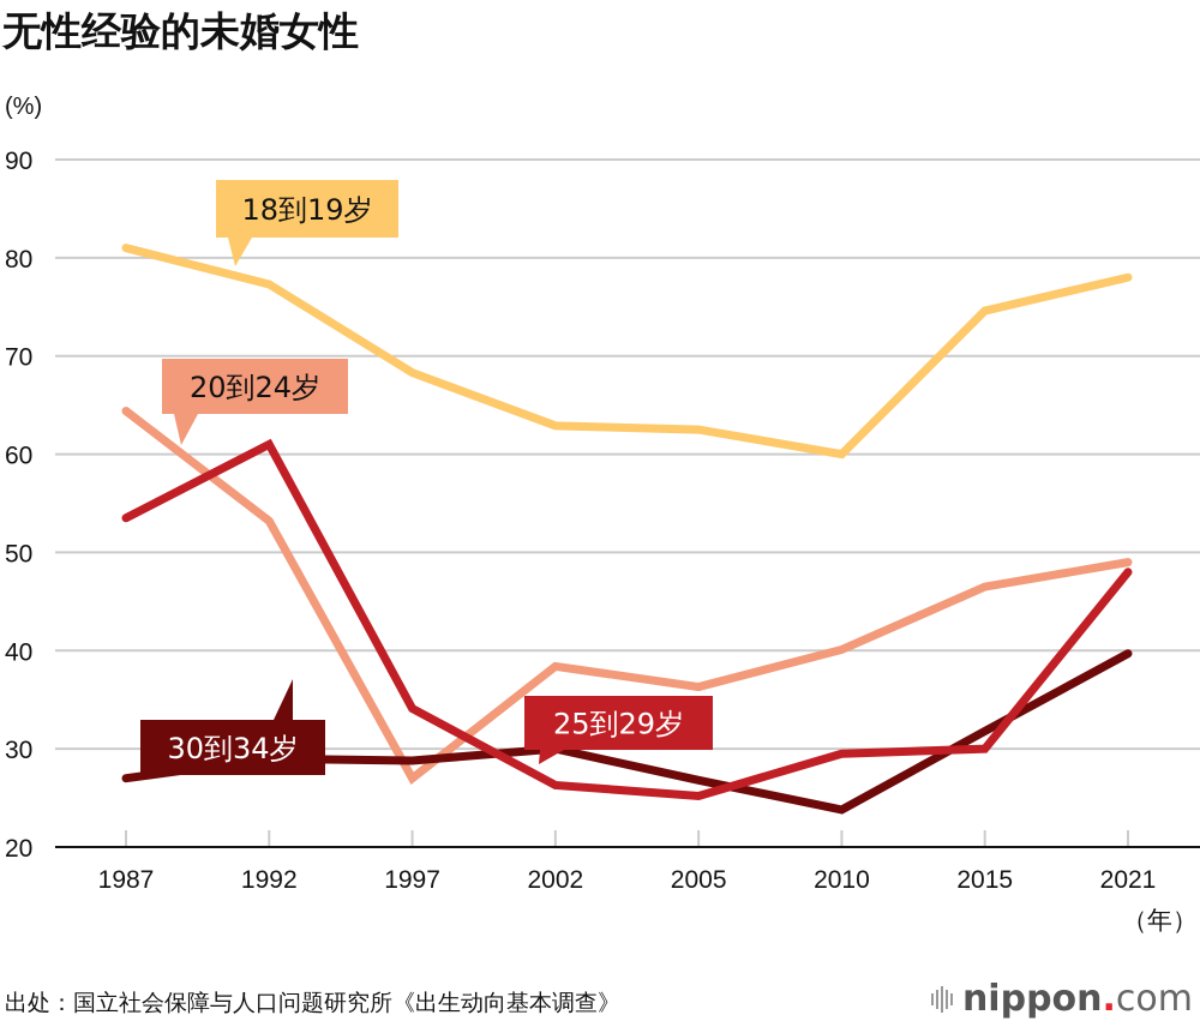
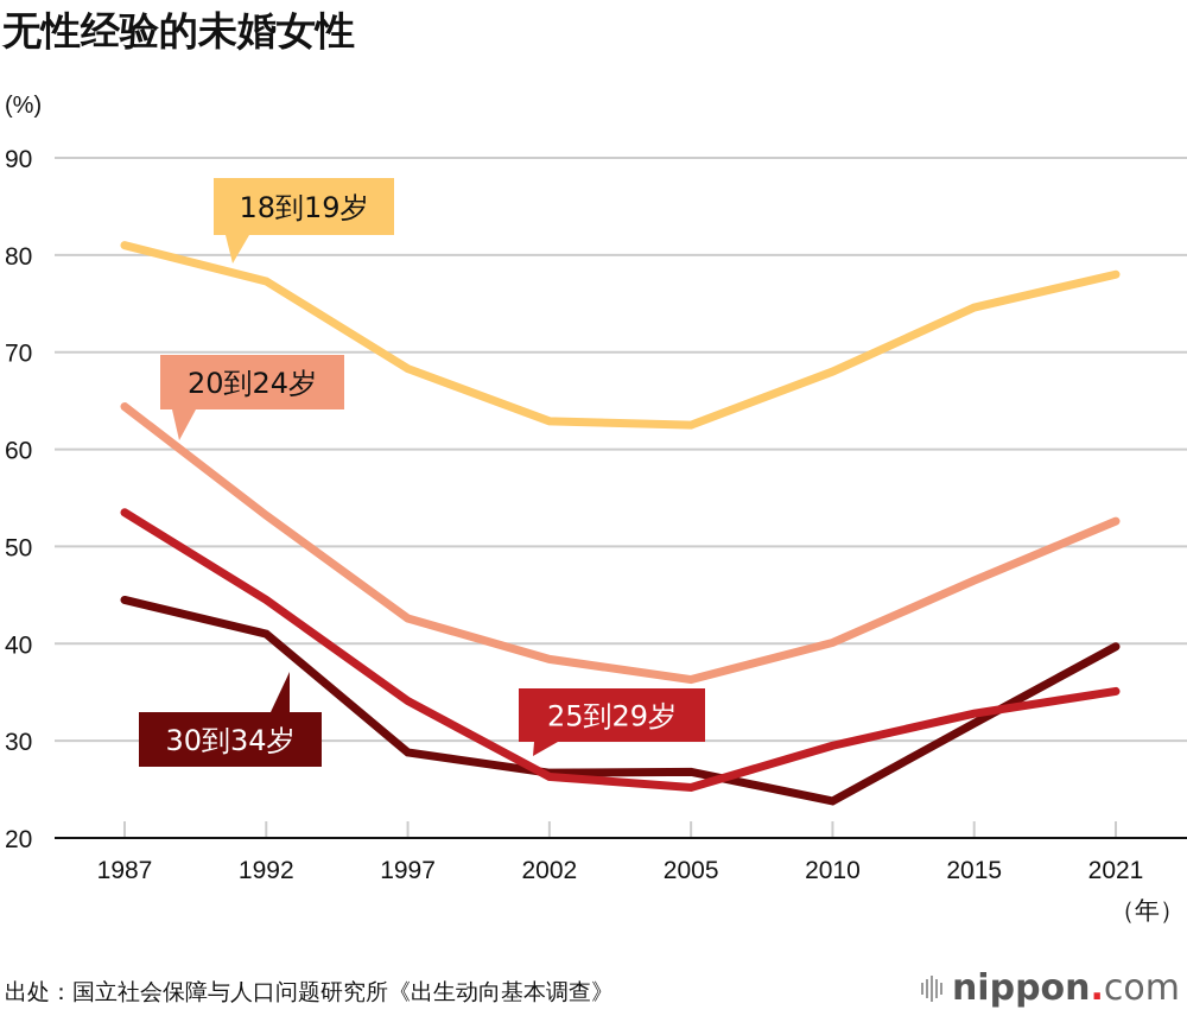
30到34岁/1987: 27 -> 44
25到29岁/1992: 61 -> 44
30到34岁/1992: 29 -> 41
20到24岁/1997: 27 -> 43
30到34岁/2002: 30 -> 27
18到19岁/2010: 60 -> 68
25到29岁/2015: 30 -> 33
20到24岁/2021: 49 -> 53
25到29岁/2021: 48 -> 35
